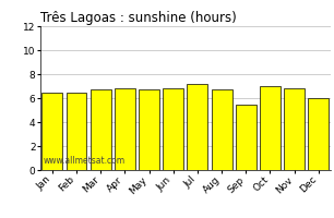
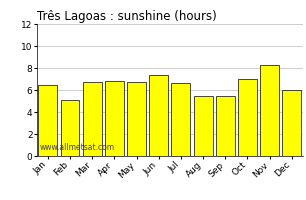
Feb: 6.5 -> 5.1
Jun: 6.8 -> 7.4
Jul: 7.2 -> 6.6
Aug: 6.7 -> 5.5
Nov: 6.8 -> 8.3
